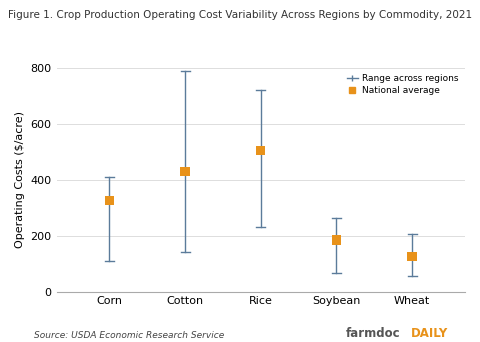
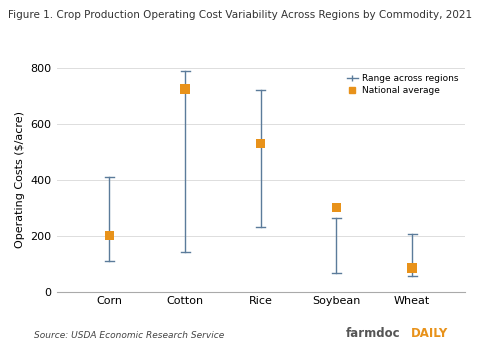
Corn: 325 -> 200
Cotton: 430 -> 725
Rice: 505 -> 530
Soybean: 185 -> 300
Wheat: 125 -> 85
